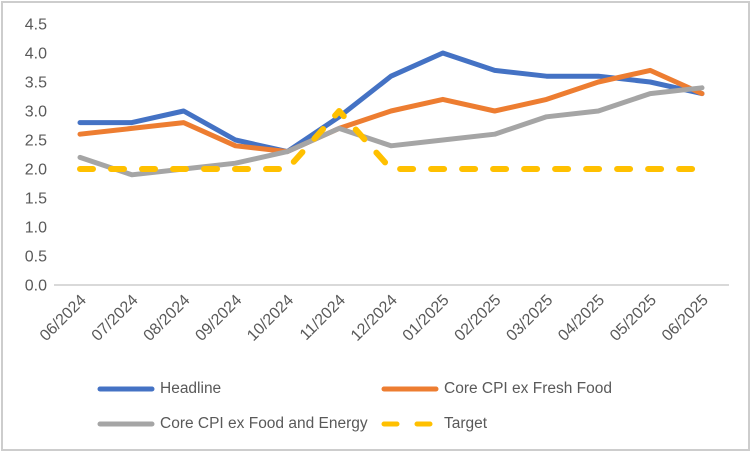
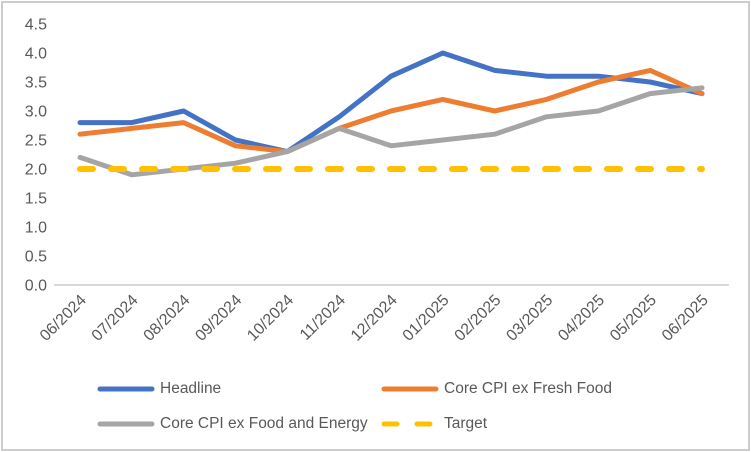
Target/11/2024: 3 -> 2
